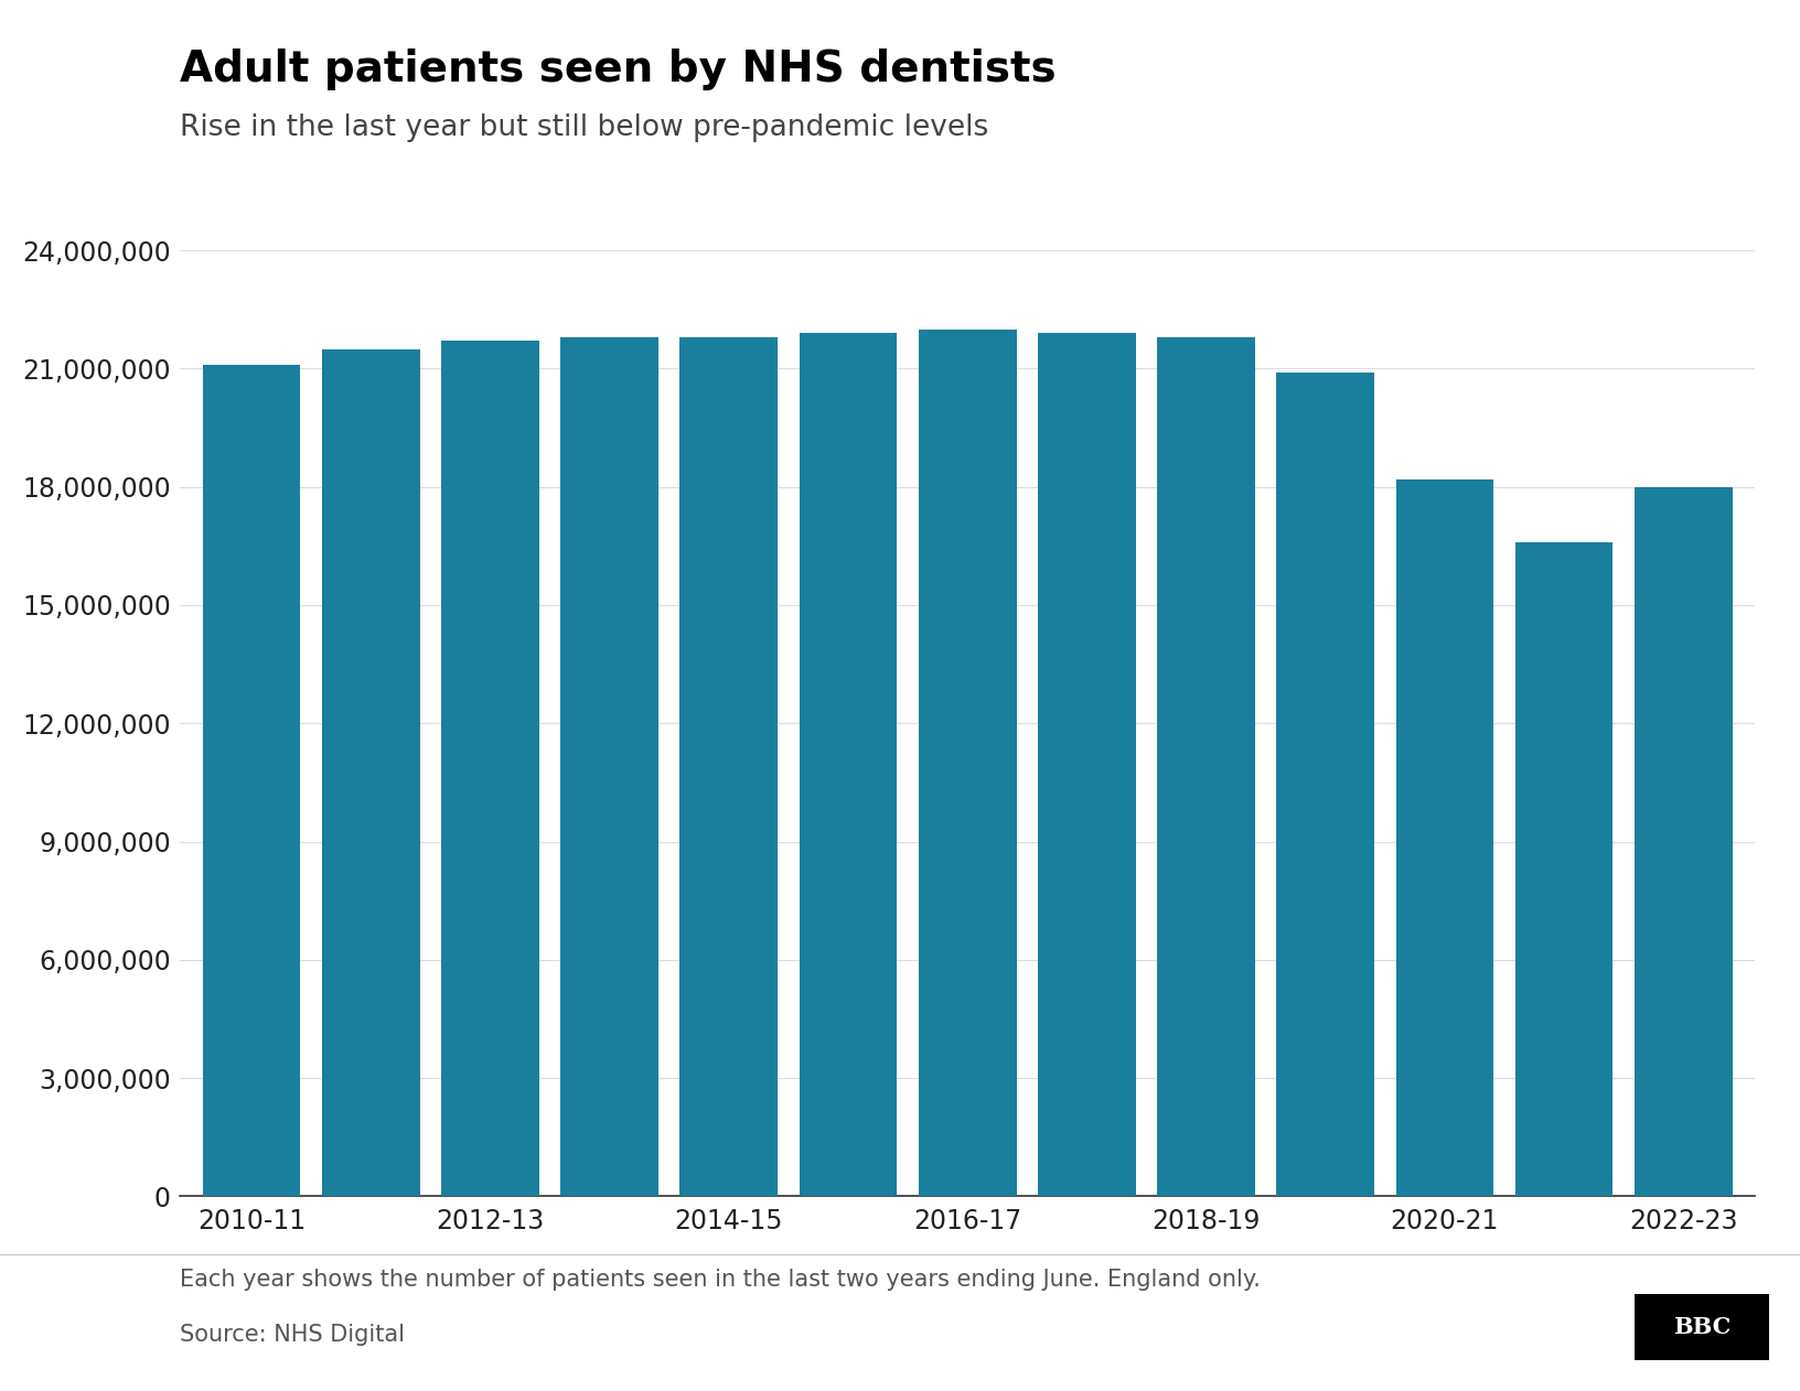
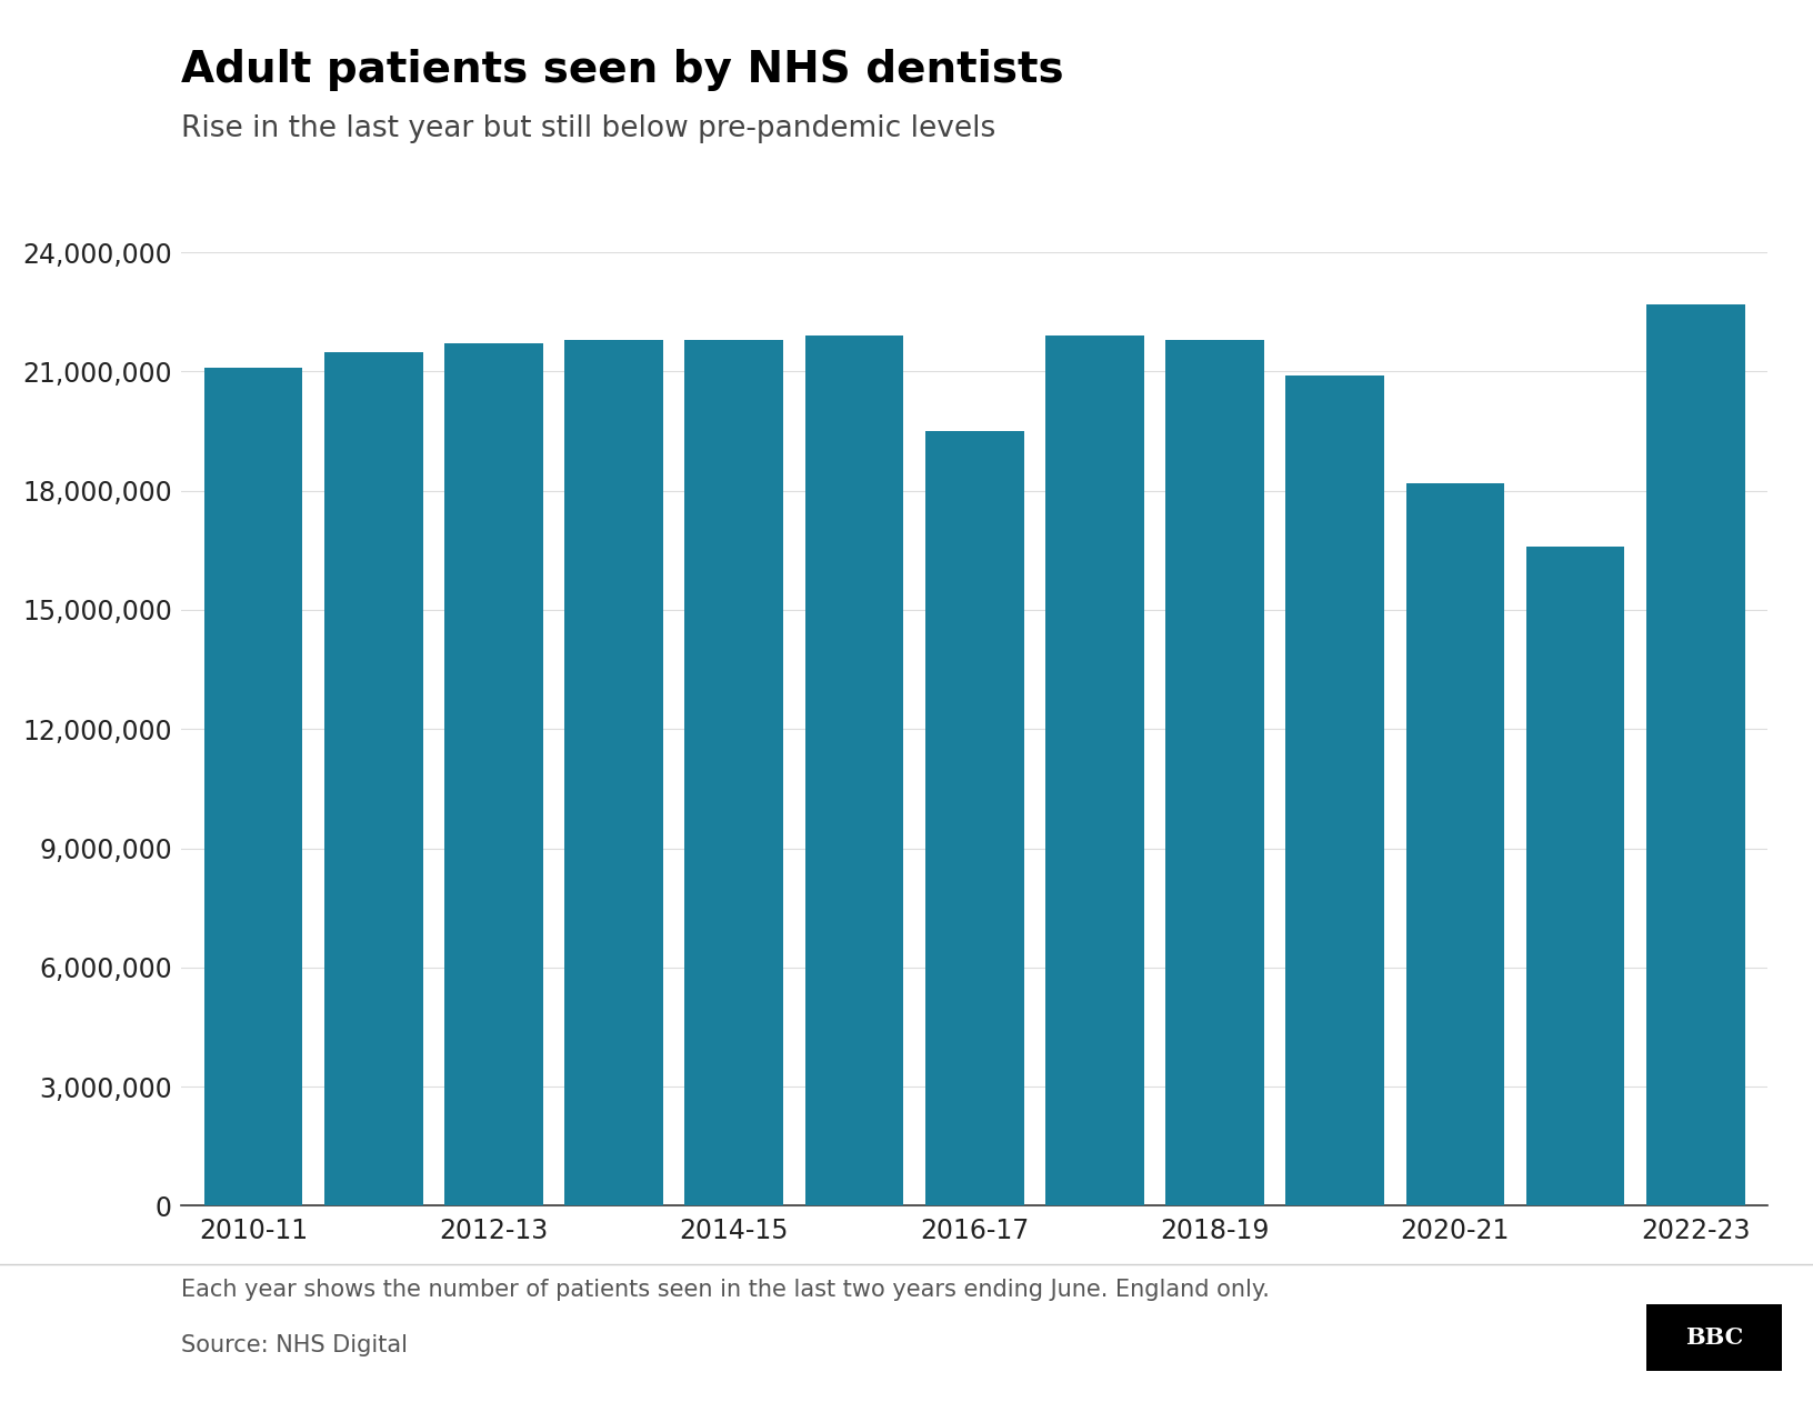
2016-17: 22,000,000 -> 19,500,000
2022-23: 18,000,000 -> 22,700,000
